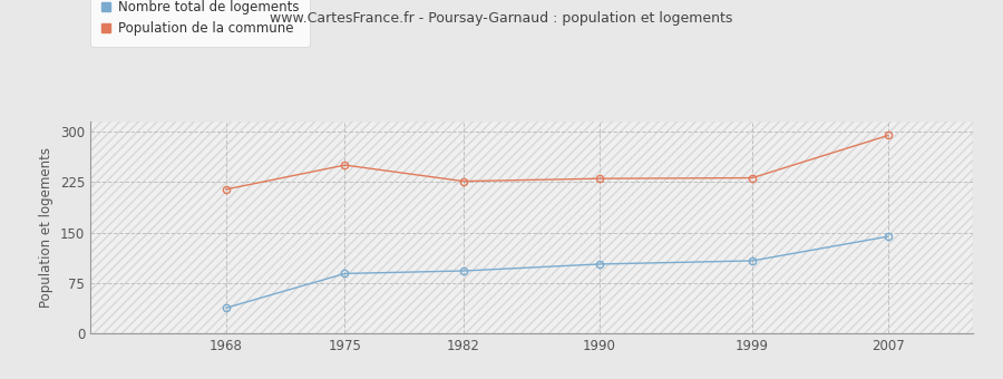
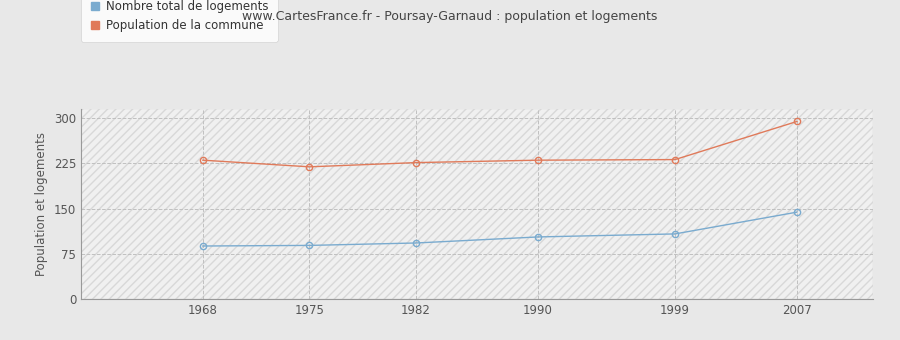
Nombre total de logements/1968: 38 -> 88
Population de la commune/1968: 214 -> 230
Population de la commune/1975: 250 -> 219
